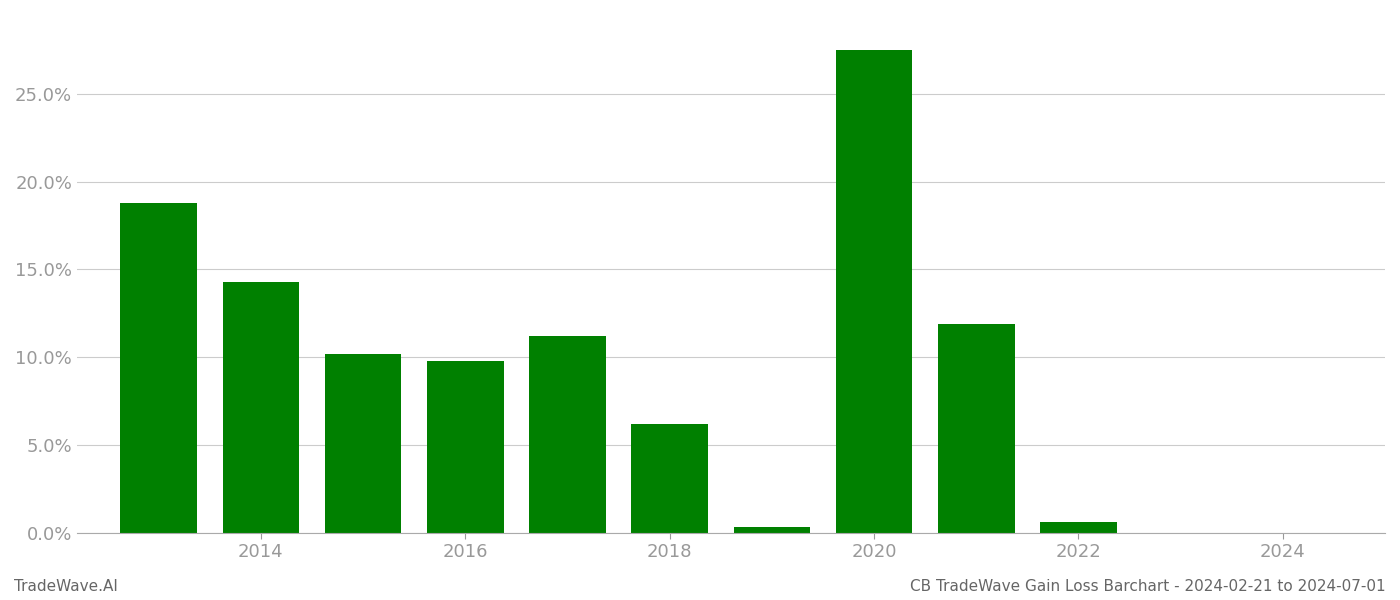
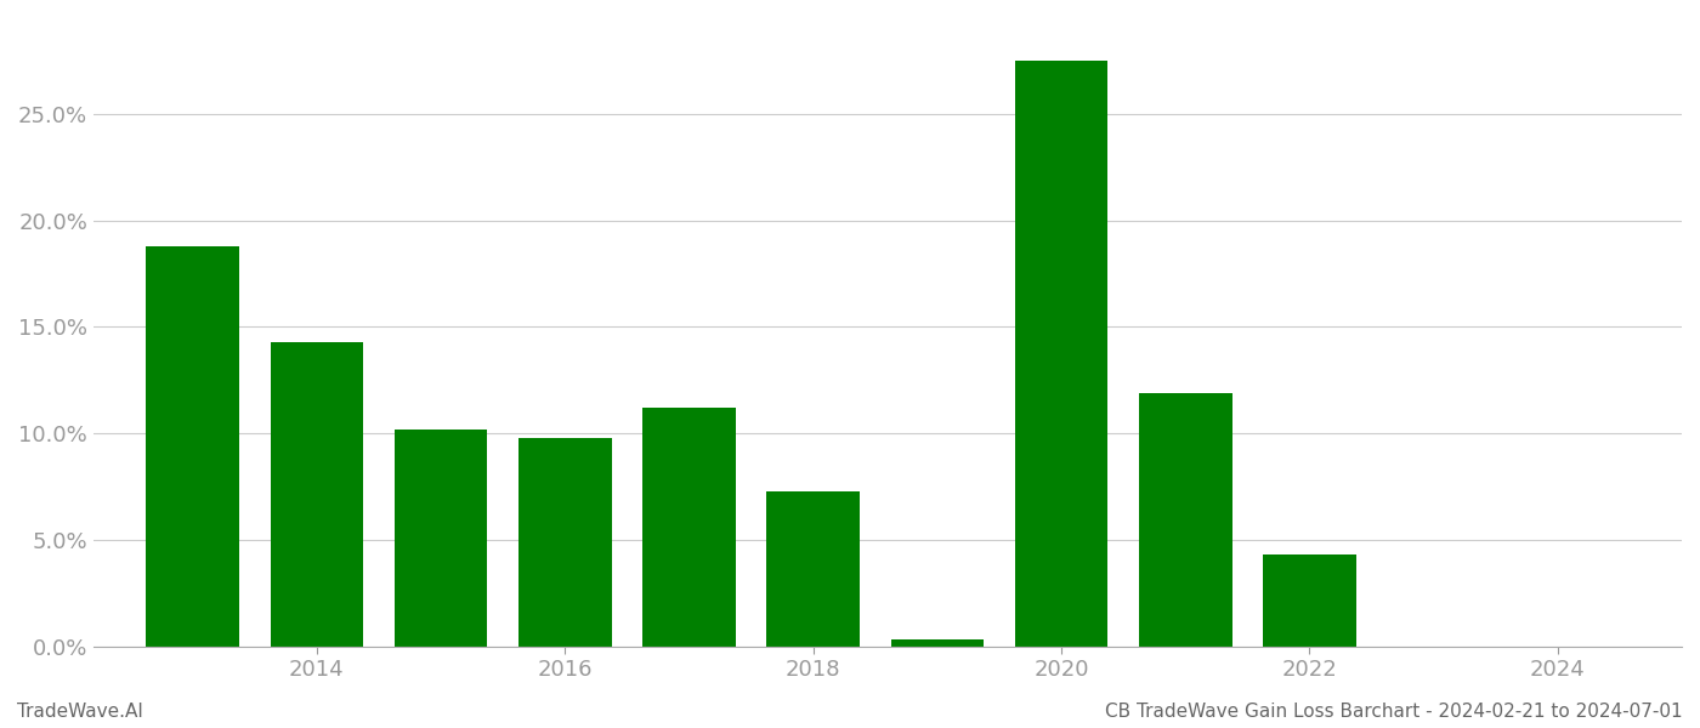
2018: 6.2% -> 7.3%
2022: 0.6% -> 4.3%
